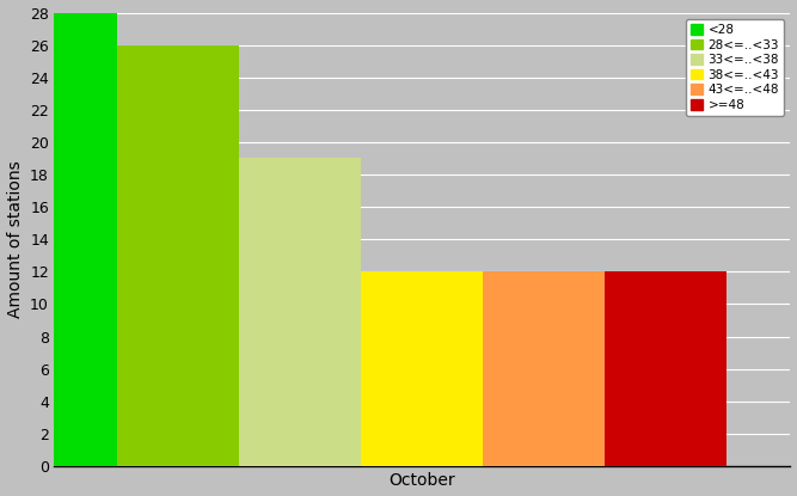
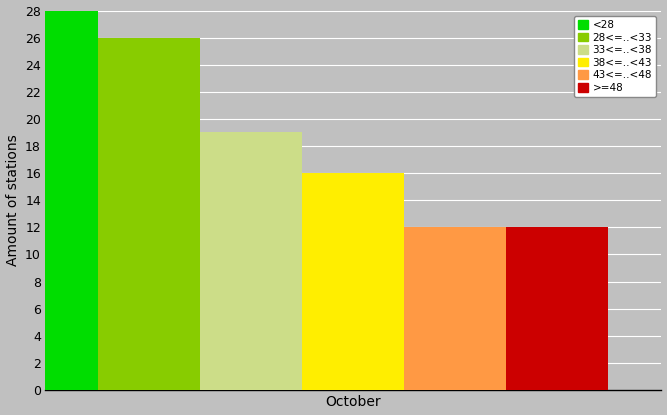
October: 12 -> 16
